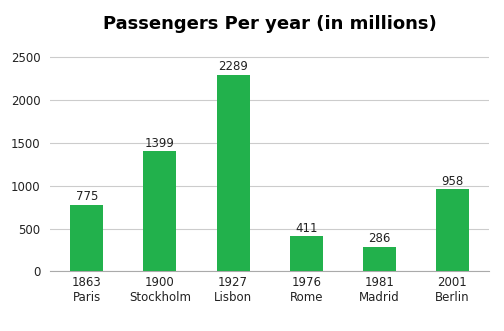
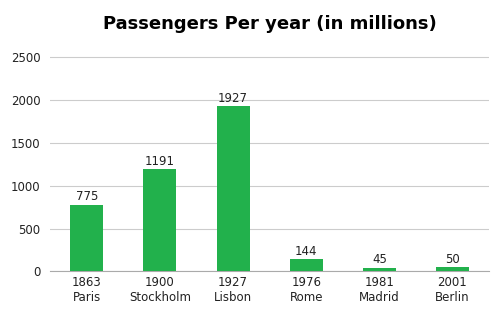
1900 Stockholm: 1399 -> 1191
1927 Lisbon: 2289 -> 1927
1976 Rome: 411 -> 144
1981 Madrid: 286 -> 45
2001 Berlin: 958 -> 50
